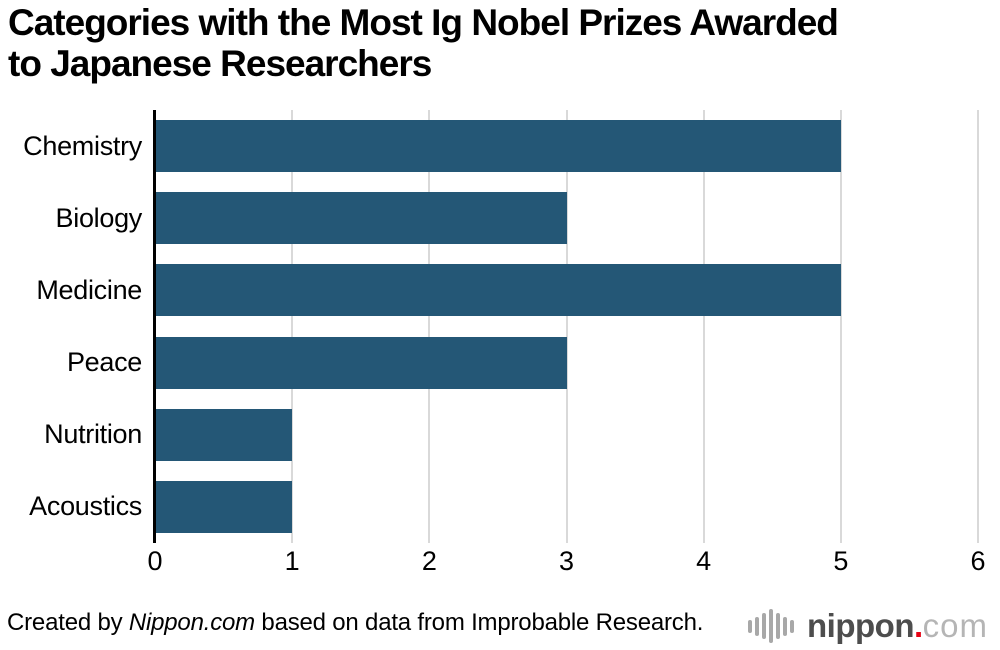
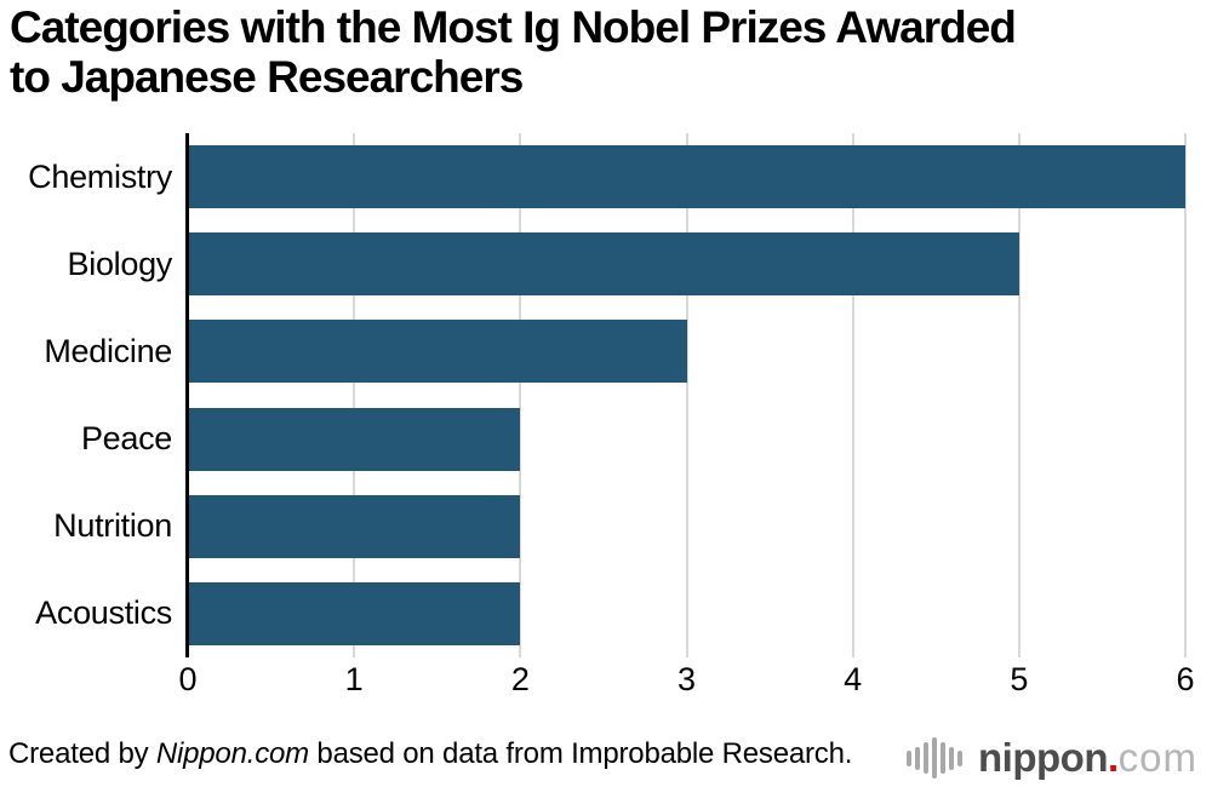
Chemistry: 5 -> 6
Biology: 3 -> 5
Medicine: 5 -> 3
Peace: 3 -> 2
Nutrition: 1 -> 2
Acoustics: 1 -> 2
